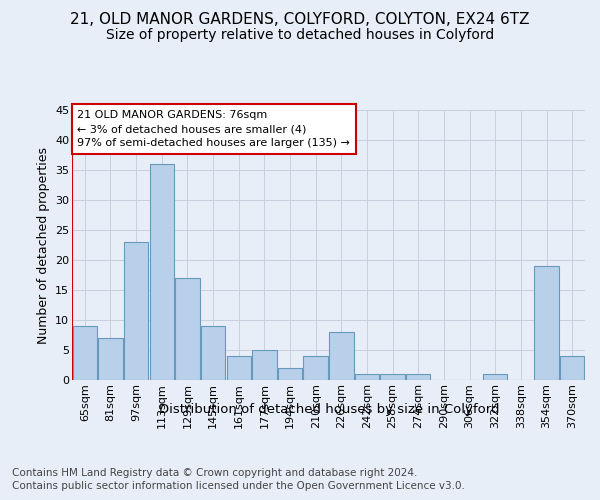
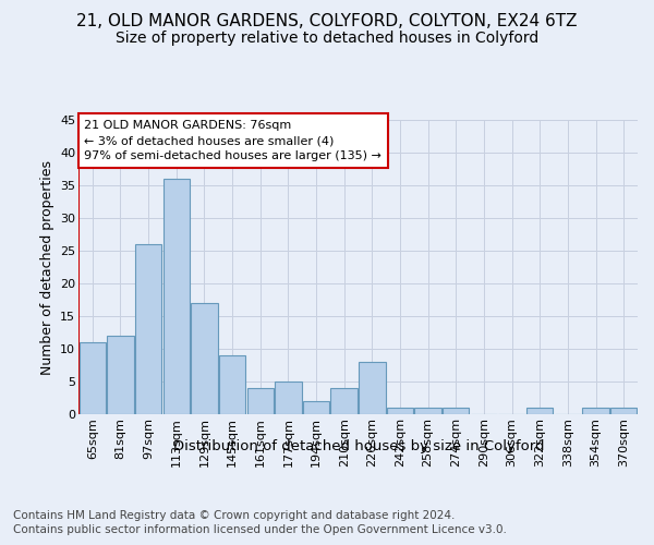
65sqm: 9 -> 11
81sqm: 7 -> 12
97sqm: 23 -> 26
354sqm: 19 -> 1
370sqm: 4 -> 1
